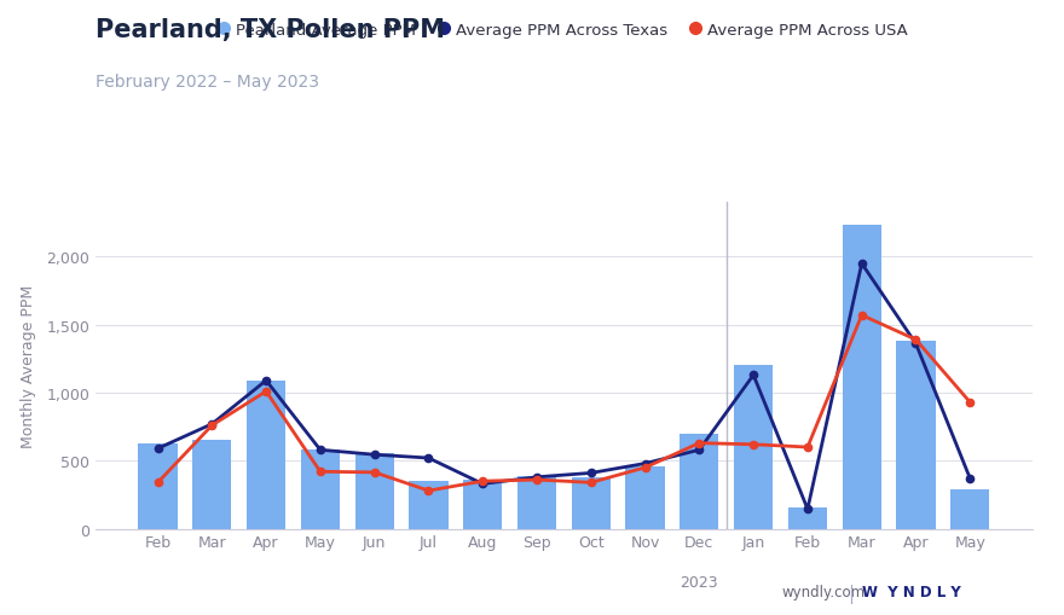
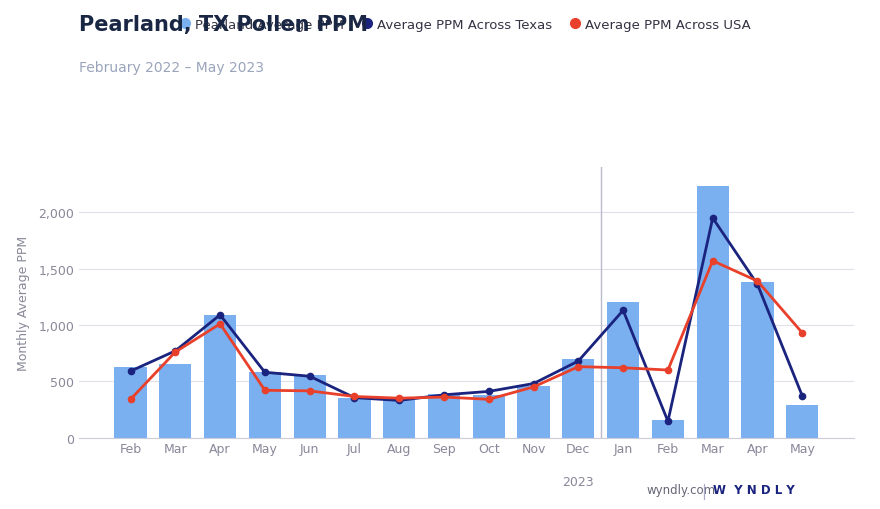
Average PPM Across Texas/Jul: 520 -> 360
Average PPM Across USA/Jul: 280 -> 360
Average PPM Across Texas/Dec: 580 -> 680
